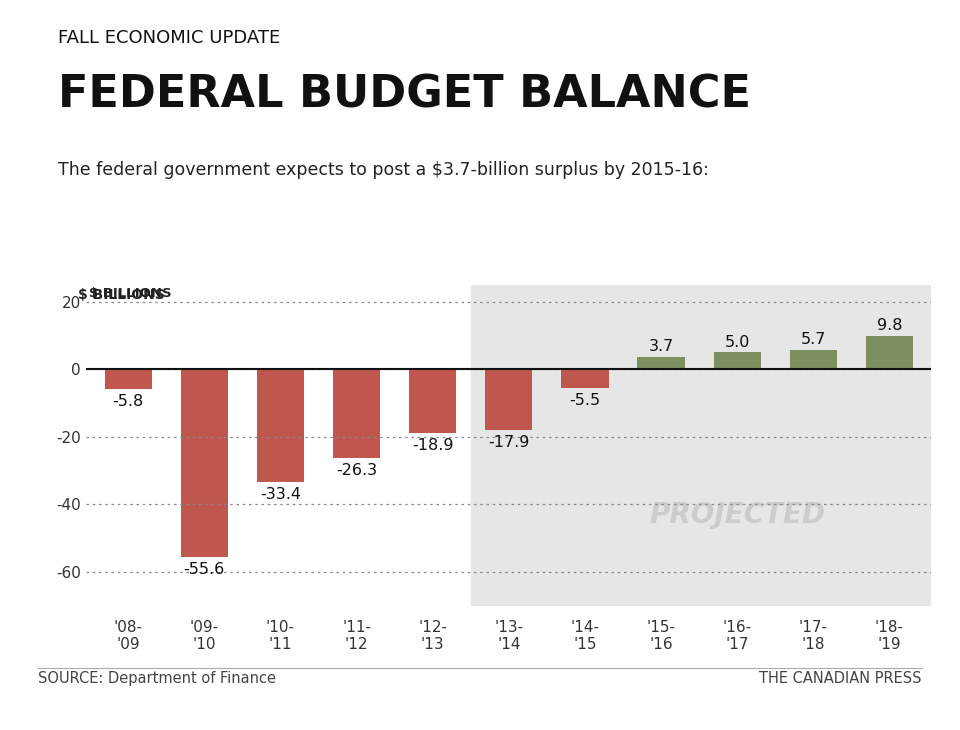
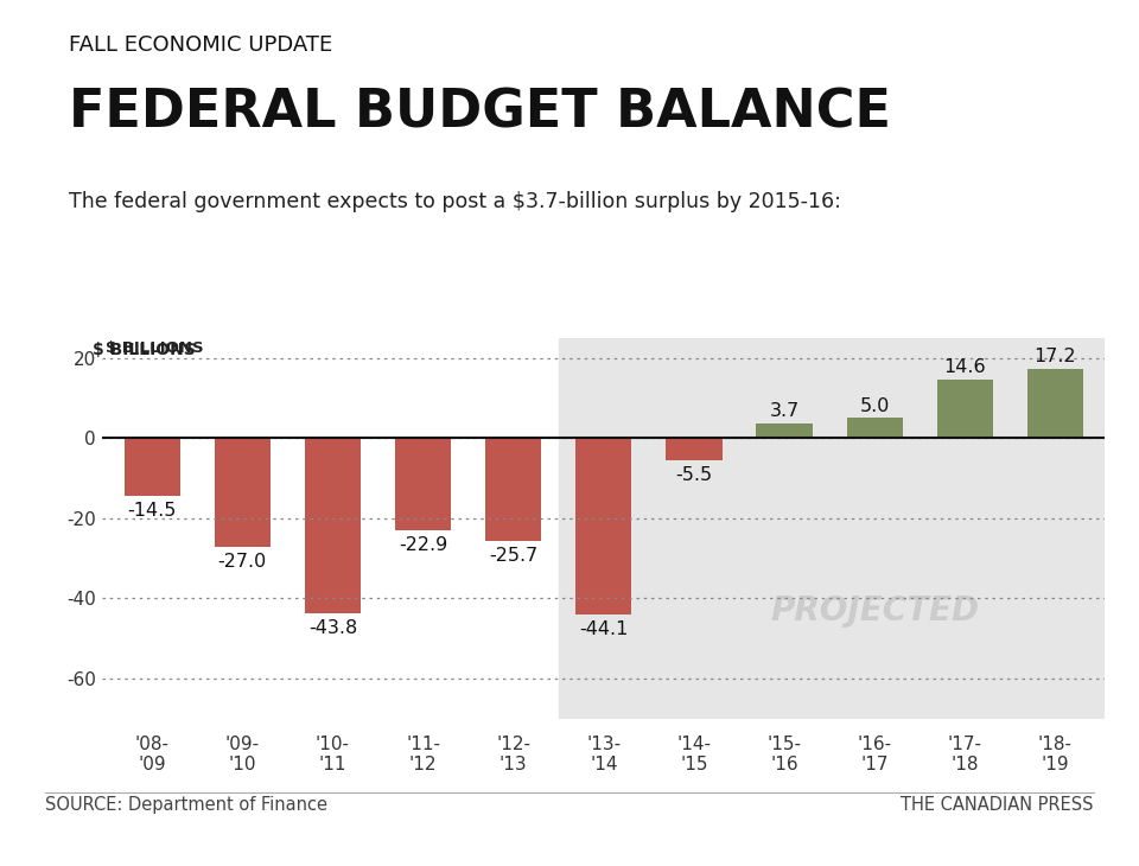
'08- '09: -5.8 -> -14.5
'09- '10: -55.6 -> -27.0
'10- '11: -33.4 -> -43.8
'11- '12: -26.3 -> -22.9
'12- '13: -18.9 -> -25.7
'13- '14: -17.9 -> -44.1
'17- '18: 5.7 -> 14.6
'18- '19: 9.8 -> 17.2
